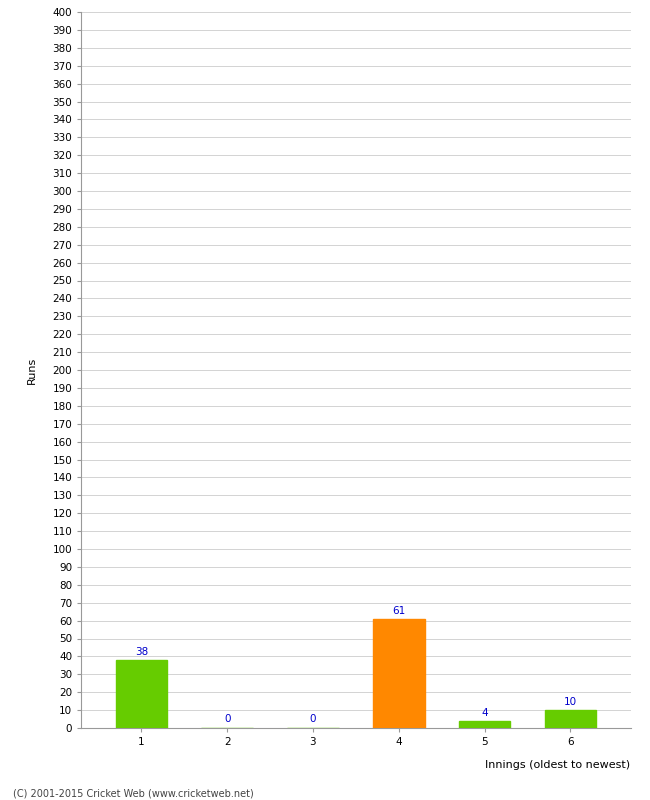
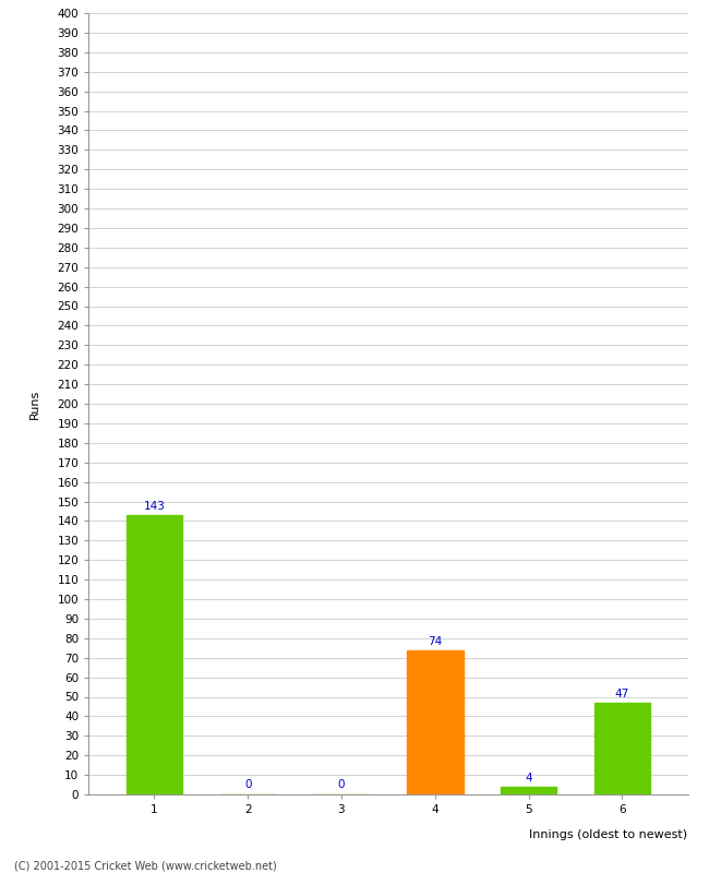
1: 38 -> 143
4: 61 -> 74
6: 10 -> 47
